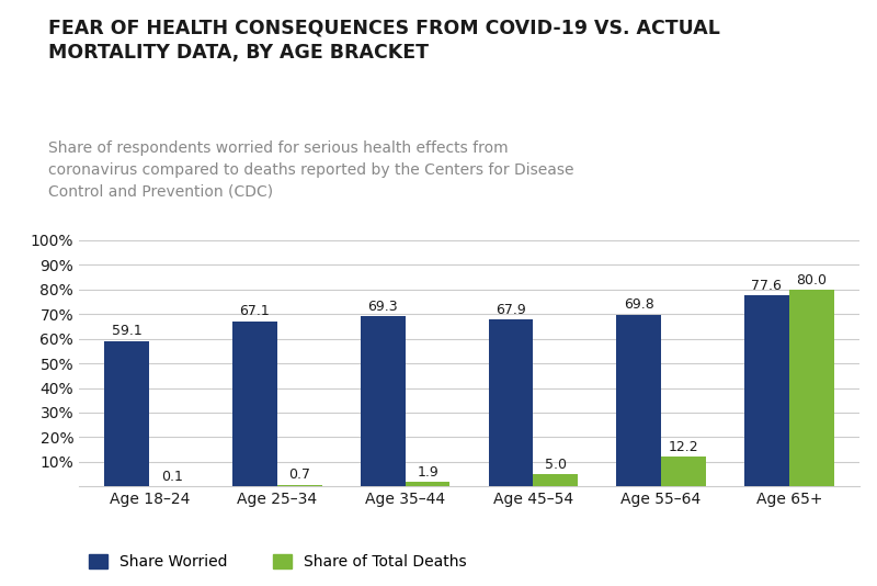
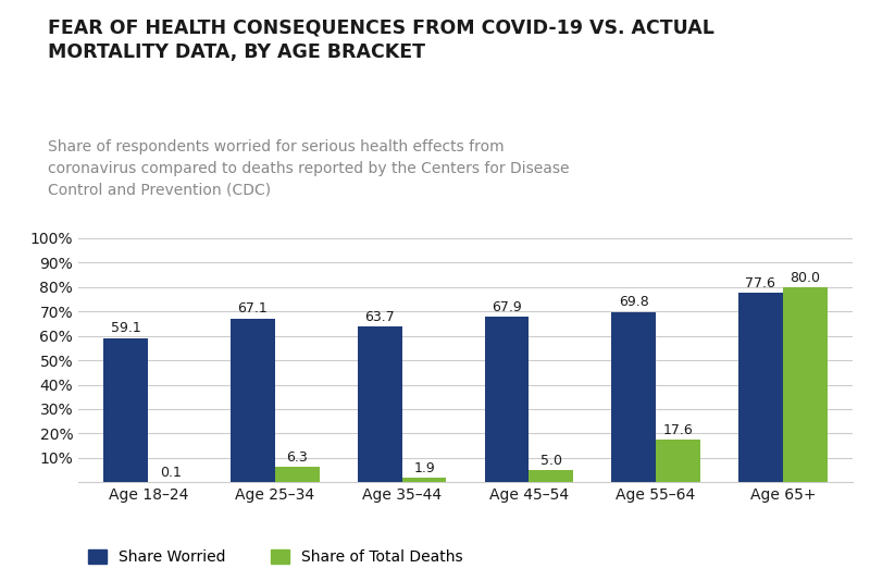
Share of Total Deaths/Age 25–34: 0.7 -> 6.3
Share Worried/Age 35–44: 69.3 -> 63.7
Share of Total Deaths/Age 55–64: 12.2 -> 17.6
